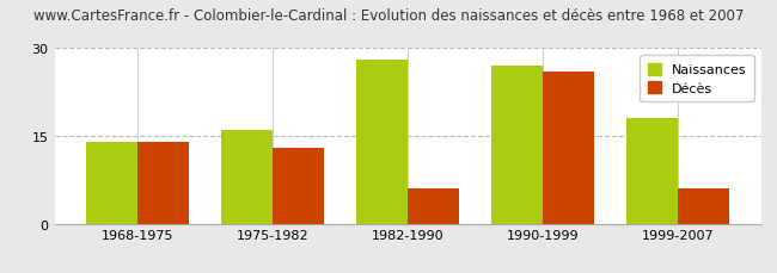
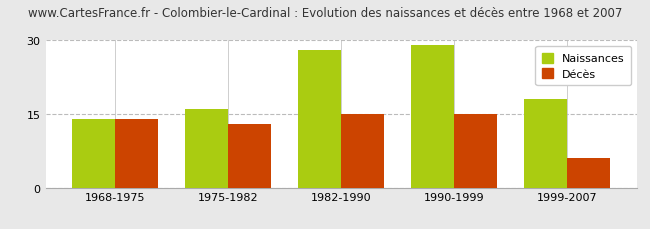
Décès/1982-1990: 6 -> 15
Naissances/1990-1999: 27 -> 29
Décès/1990-1999: 26 -> 15
